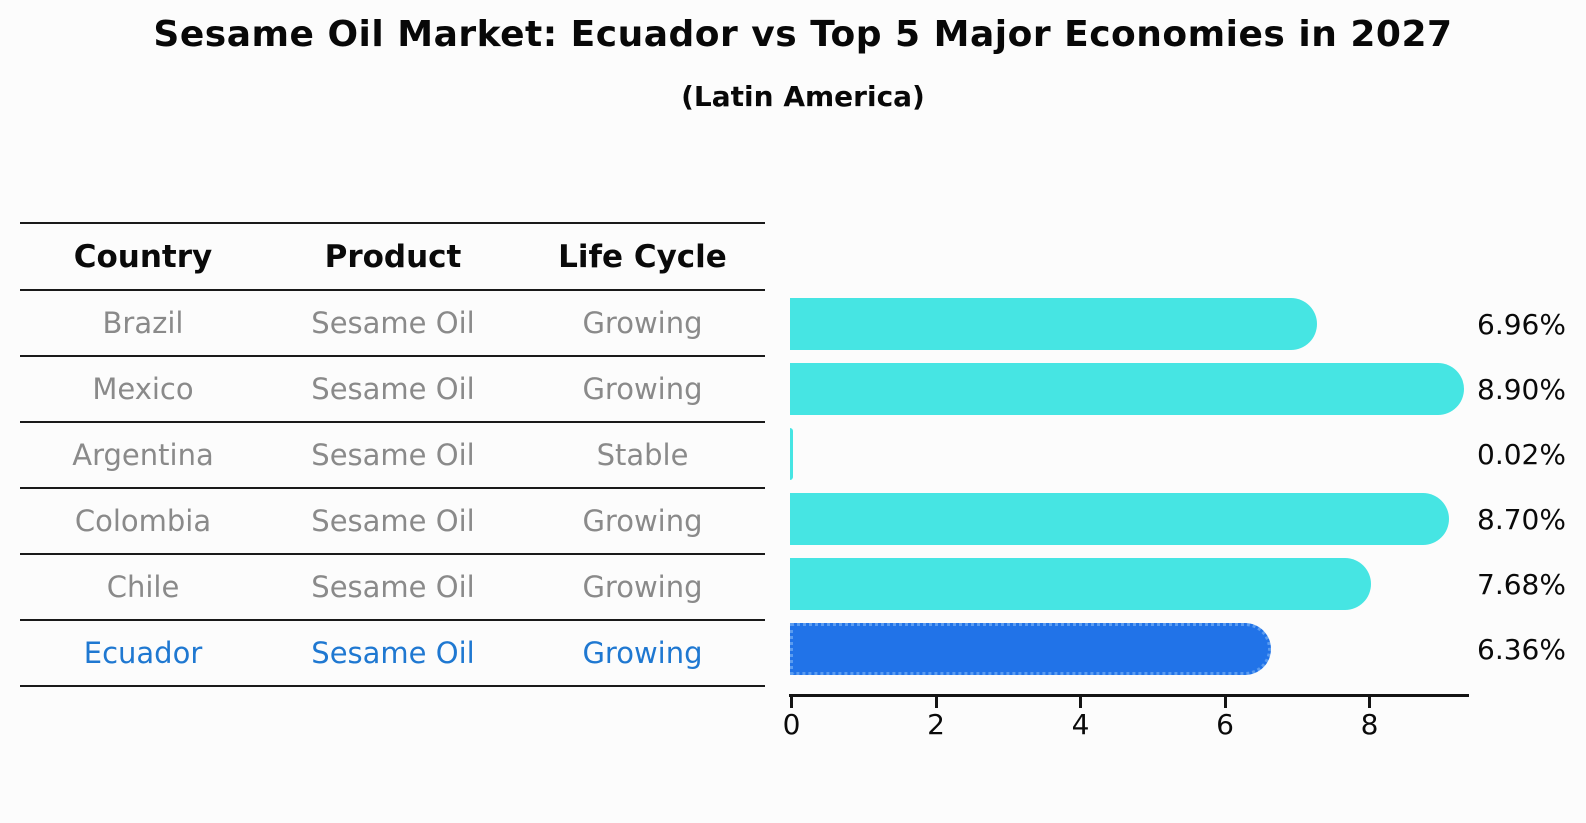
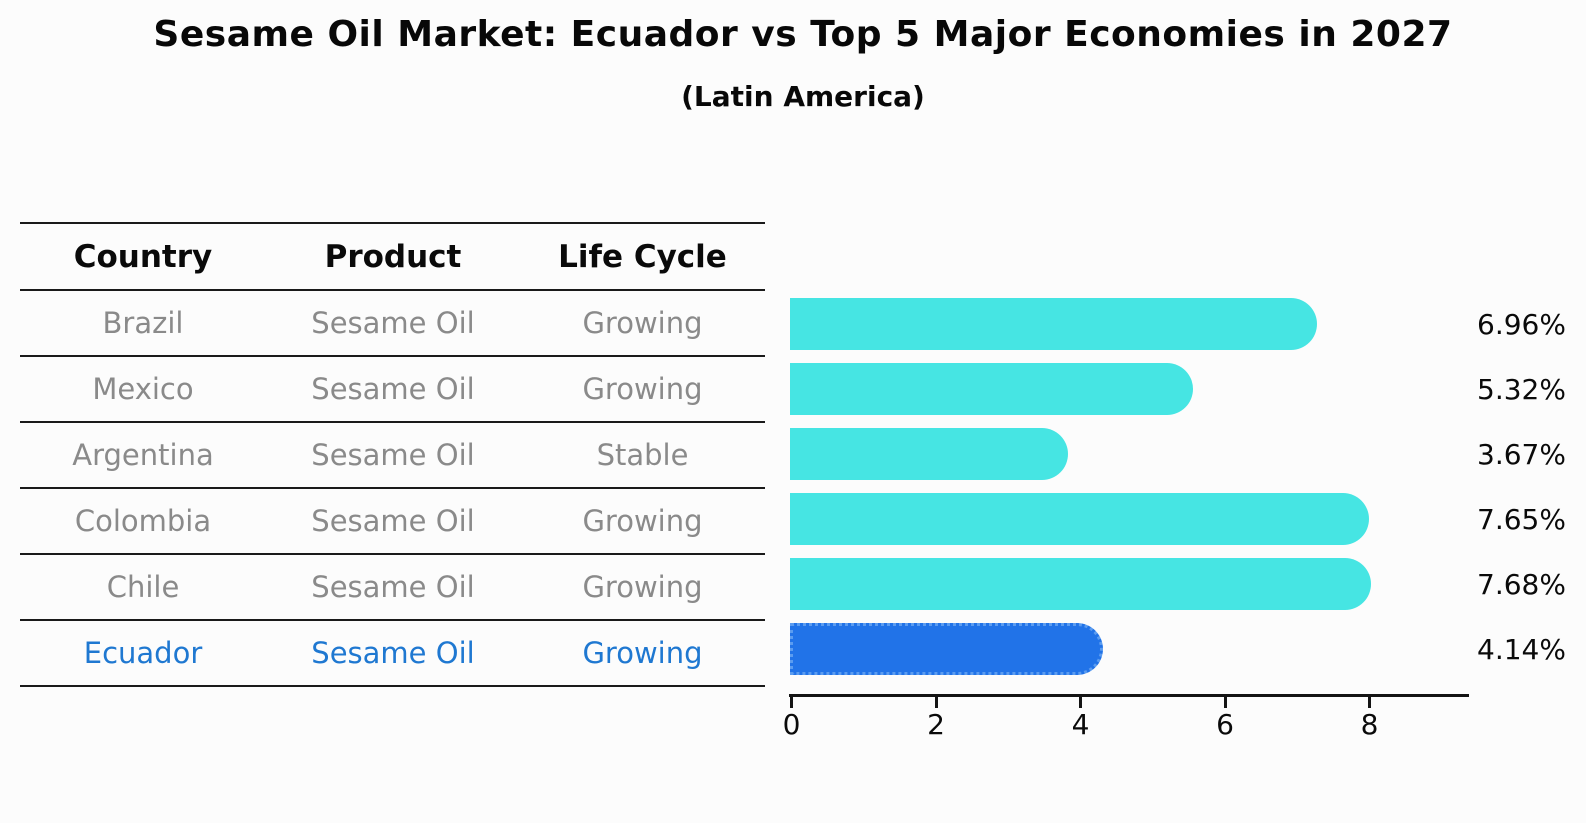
Mexico: 8.90% -> 5.32%
Argentina: 0.02% -> 3.67%
Colombia: 8.70% -> 7.65%
Ecuador: 6.36% -> 4.14%
